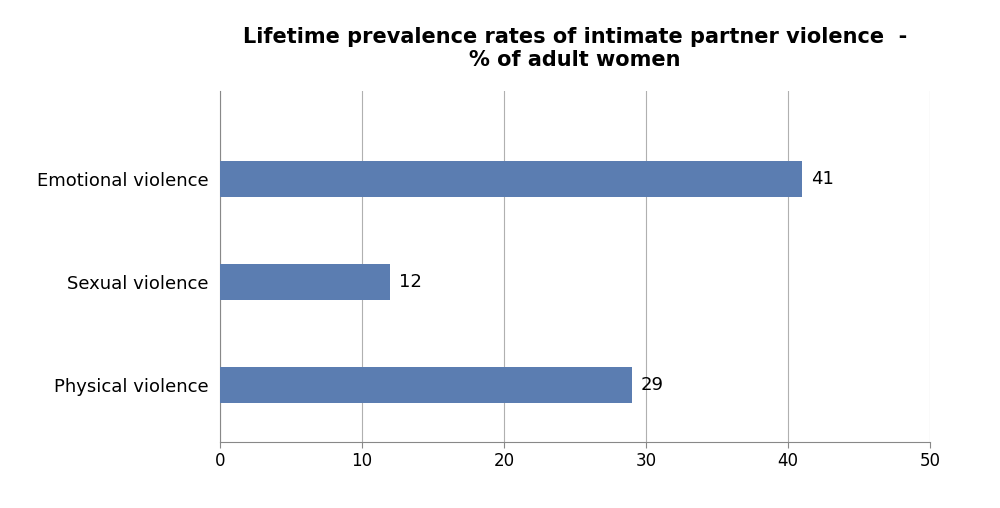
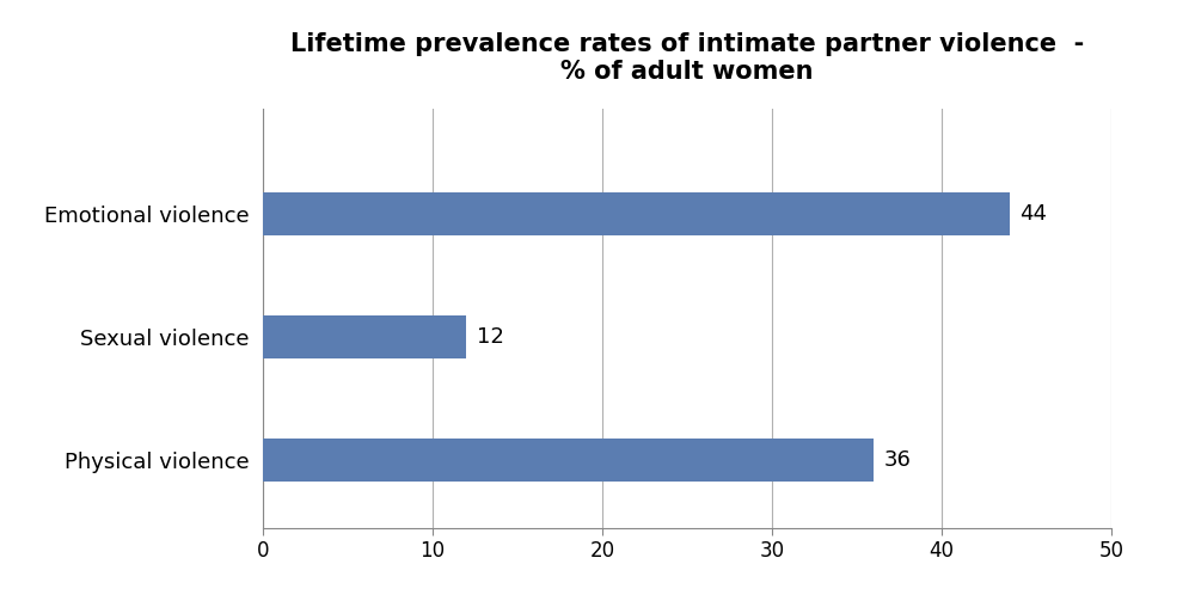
Emotional violence: 41 -> 44
Physical violence: 29 -> 36
